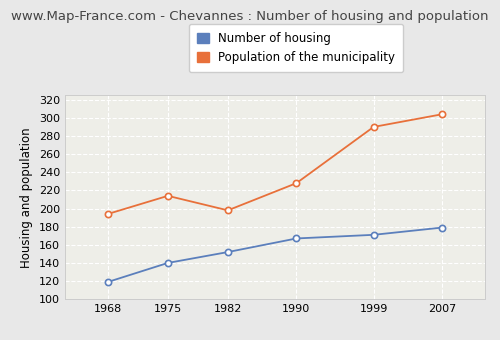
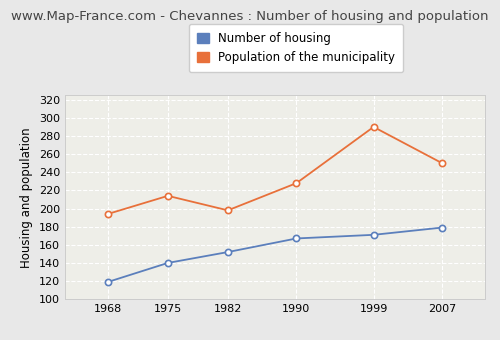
Population of the municipality/2007: 304 -> 250
